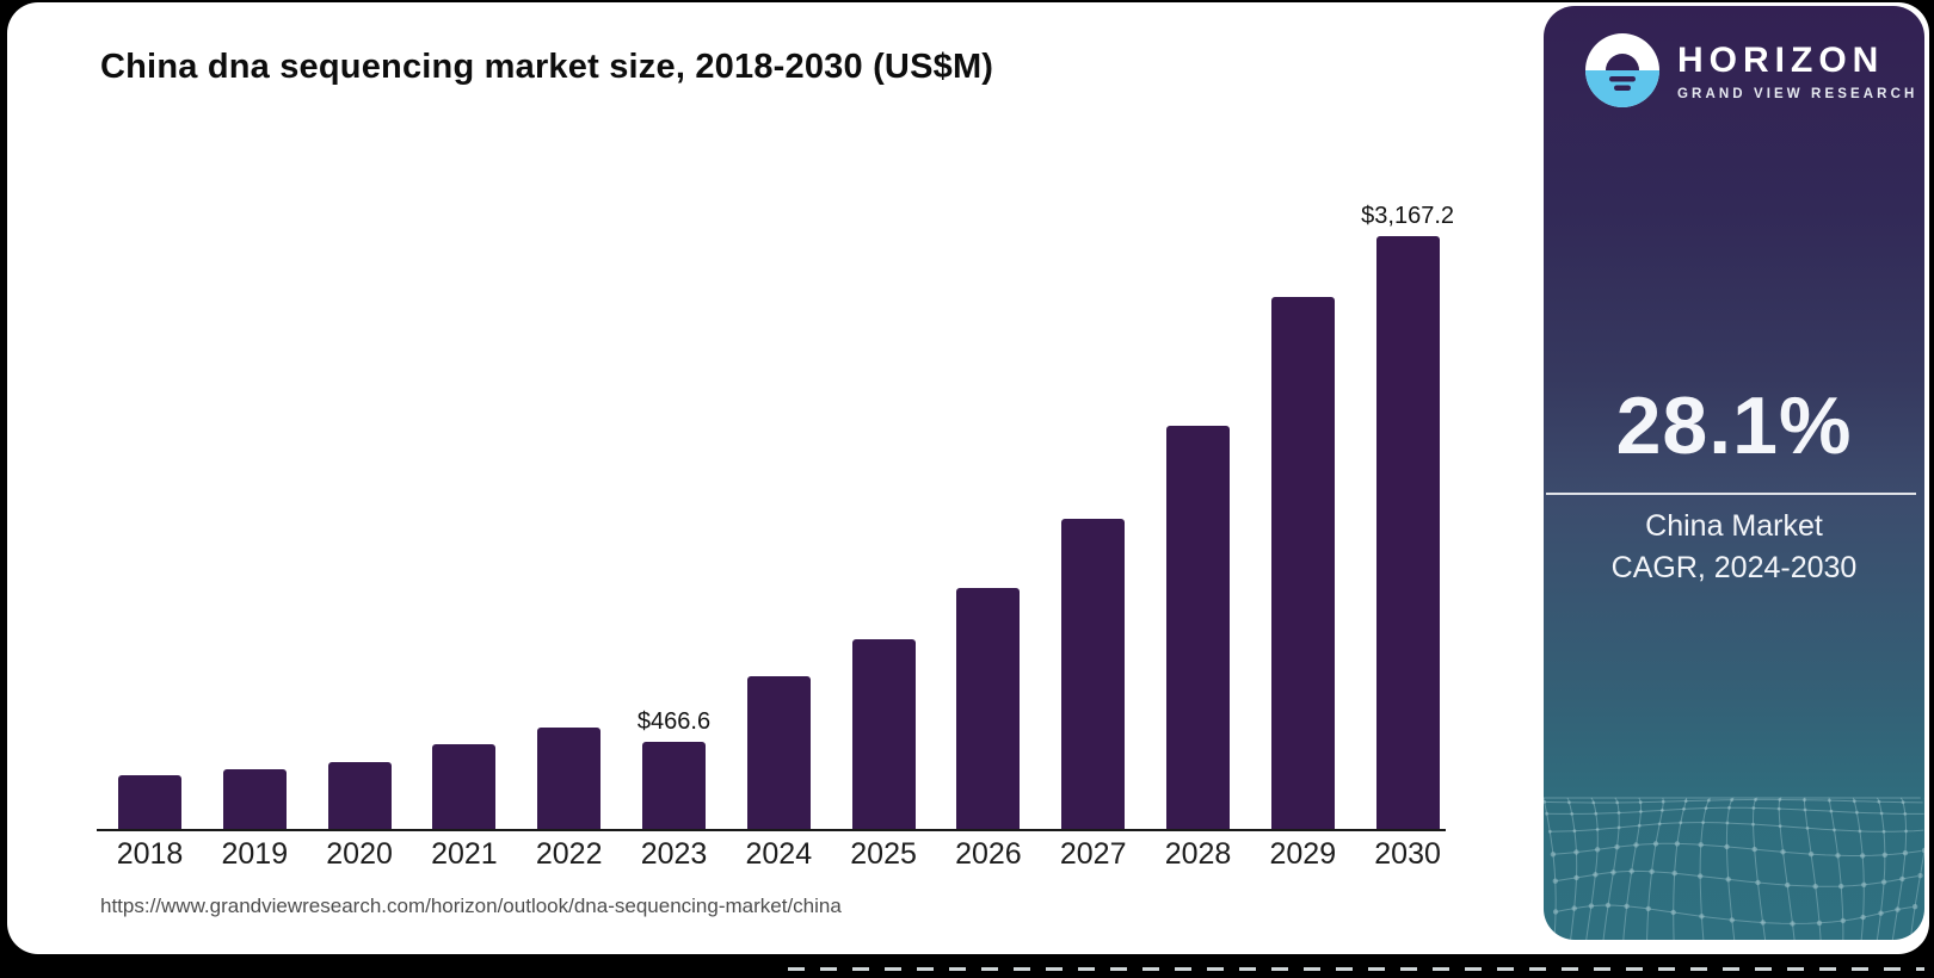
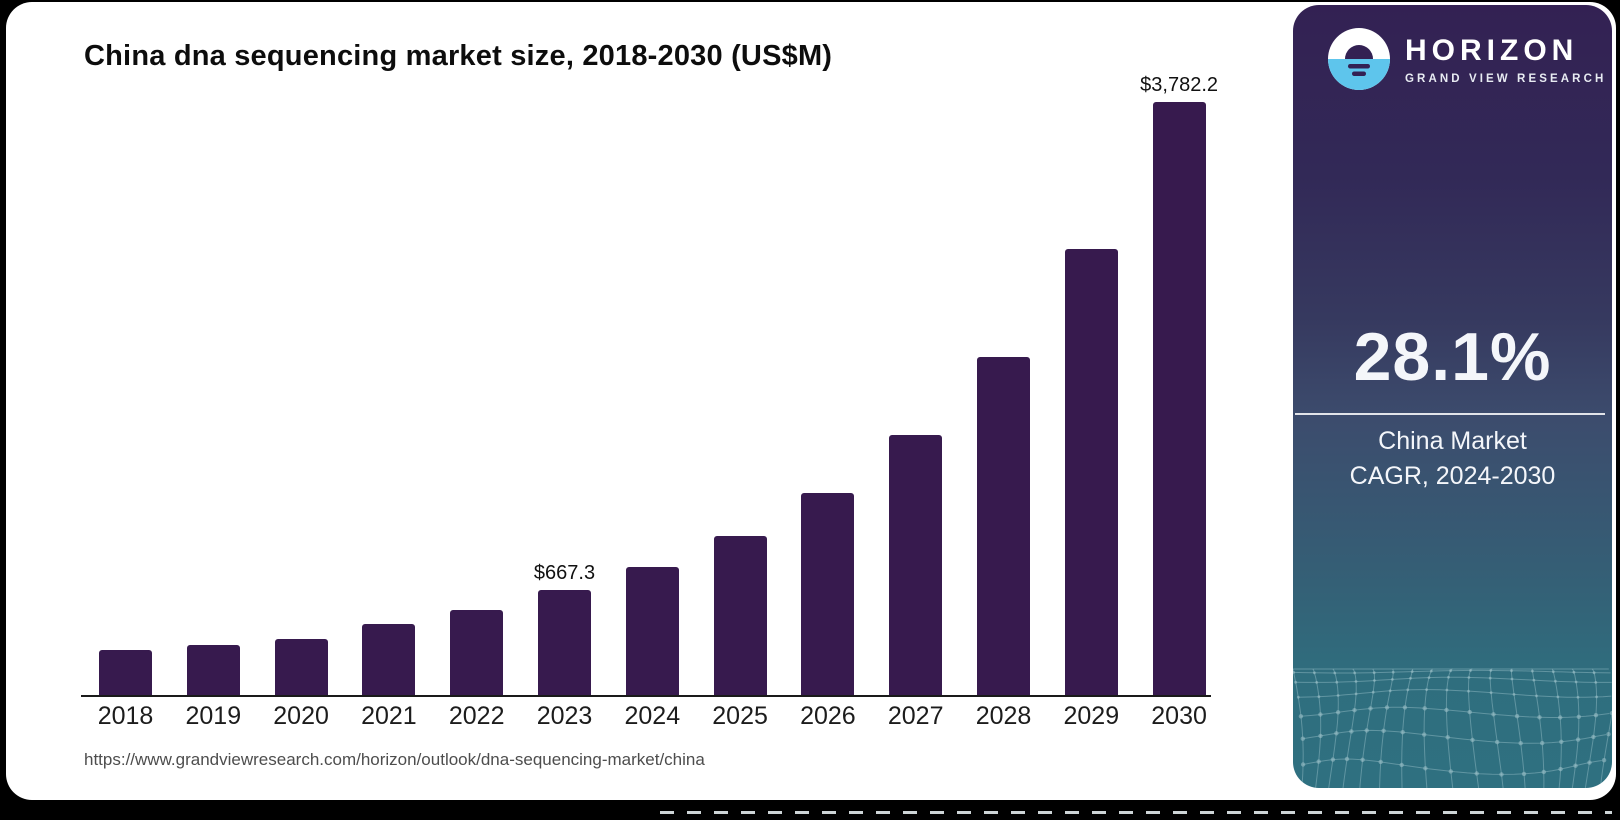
2023: $466.6 -> $667.3
2030: $3,167.2 -> $3,782.2
